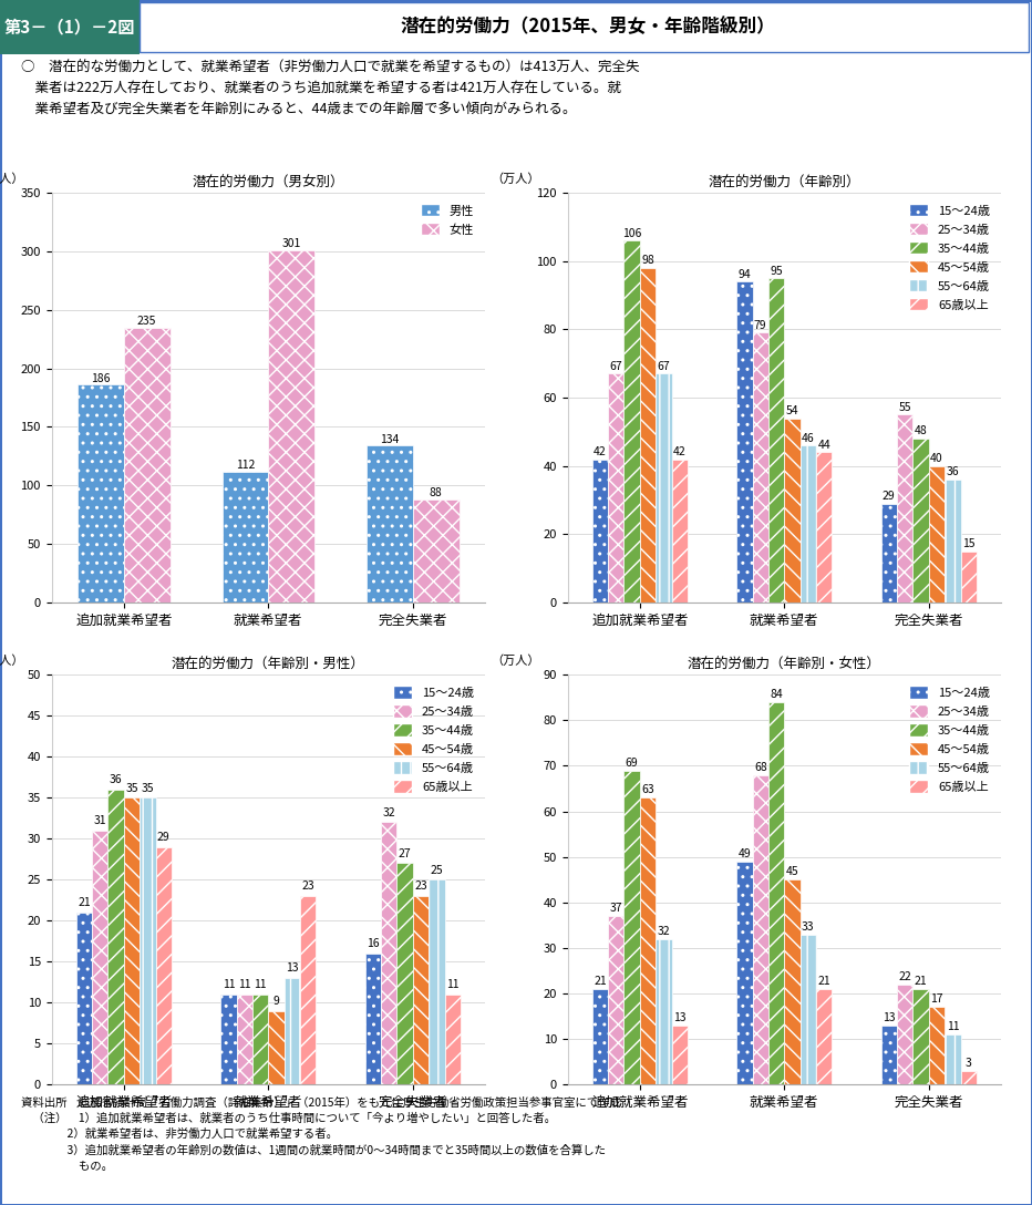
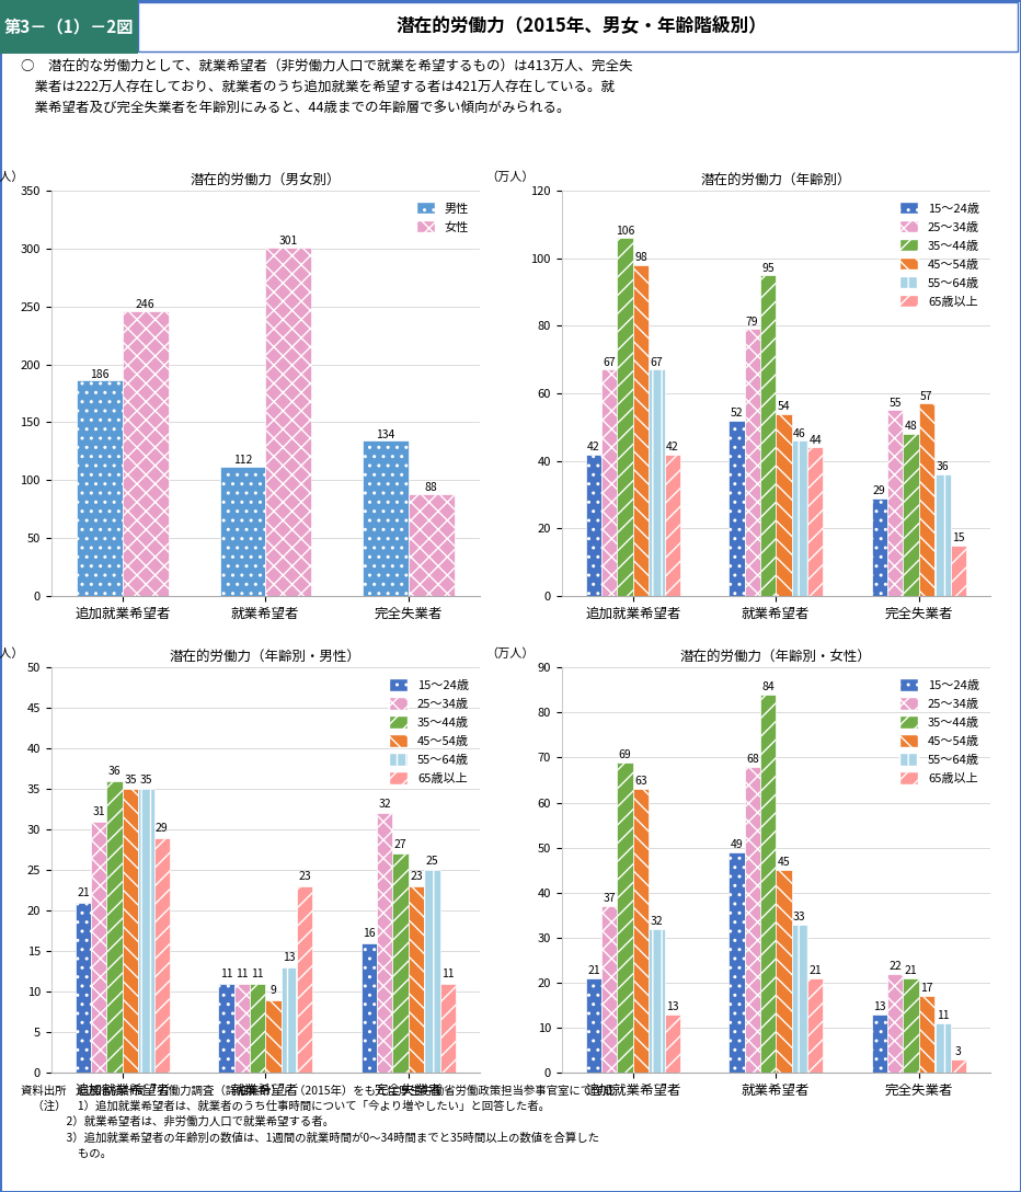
潜在的労働力（男女別）/女性/追加就業希望者: 235 -> 246
潜在的労働力（年齢別）/15～24歳/就業希望者: 94 -> 52
潜在的労働力（年齢別）/45～54歳/完全失業者: 40 -> 57
